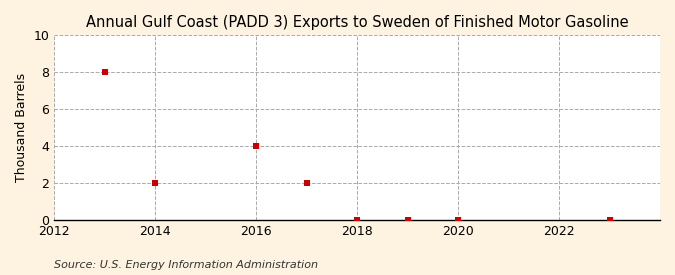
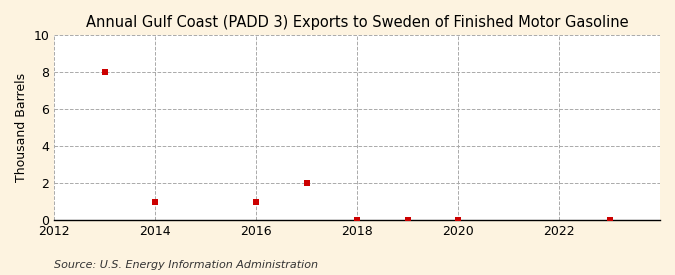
2014: 2 -> 1
2016: 4 -> 1
